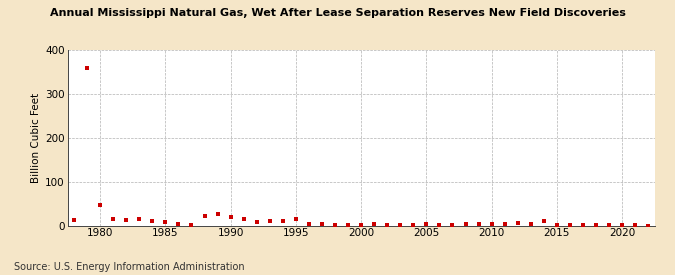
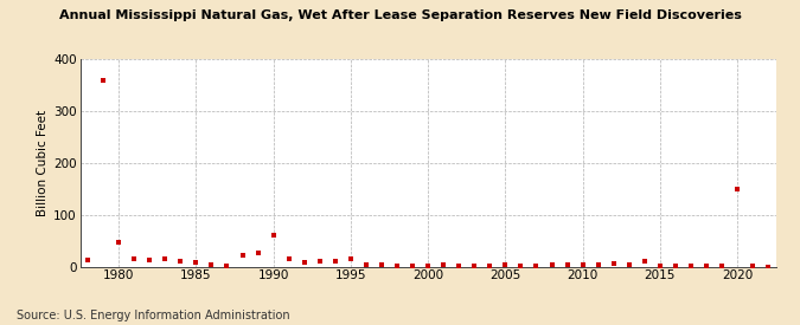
1990: 20 -> 60
2020: 1 -> 150
